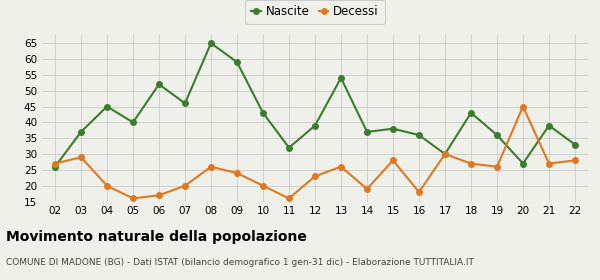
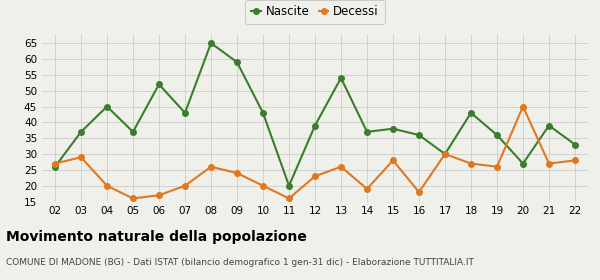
Nascite/05: 40 -> 37
Nascite/07: 46 -> 43
Nascite/11: 32 -> 20
